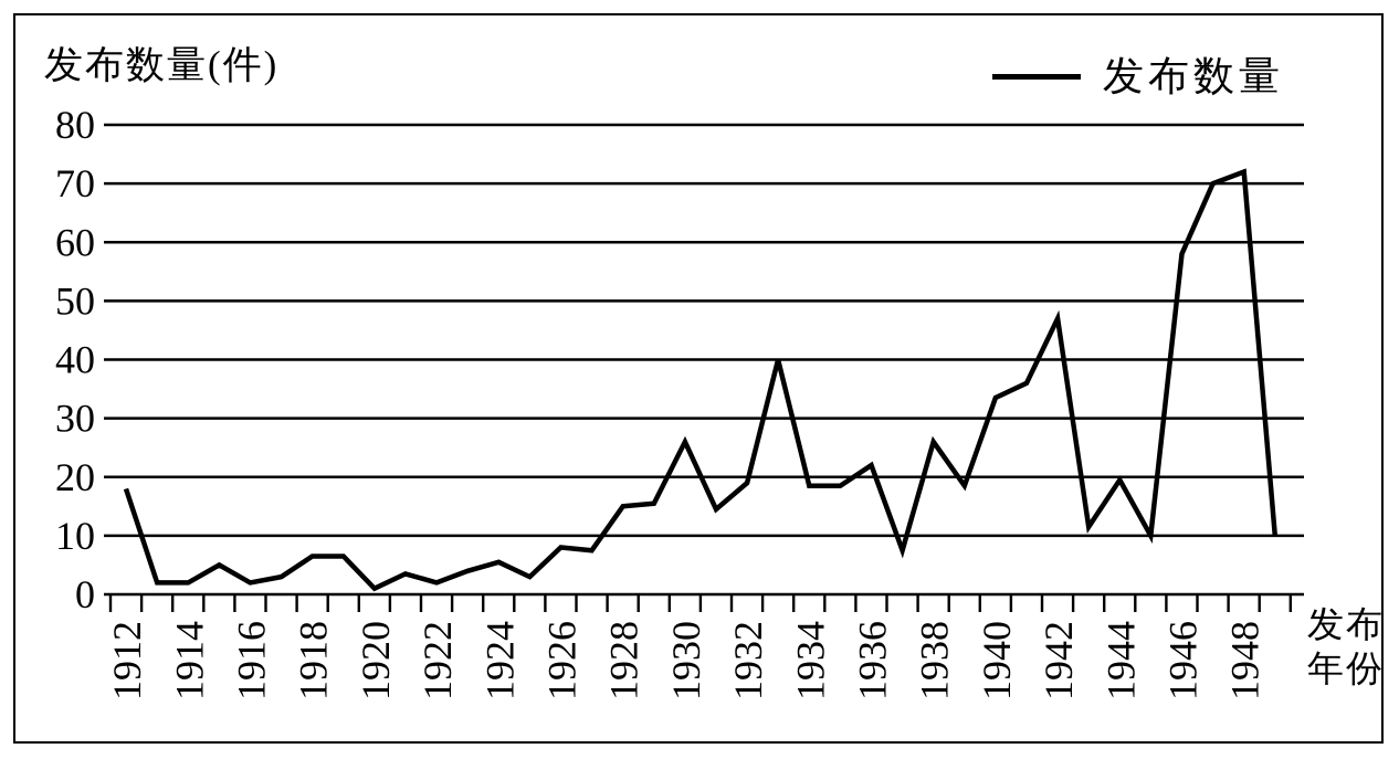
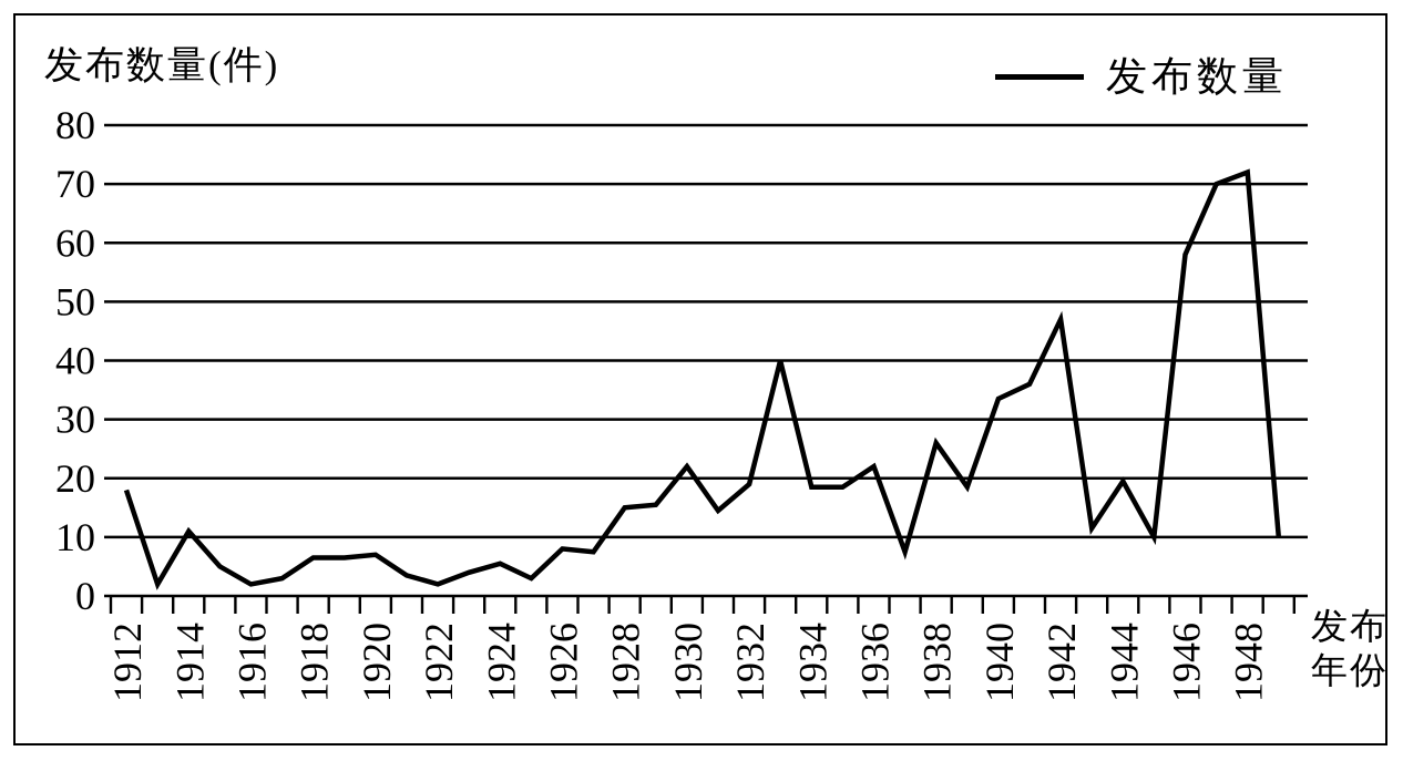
1914: 2 -> 11
1920: 1 -> 7
1930: 26 -> 22
